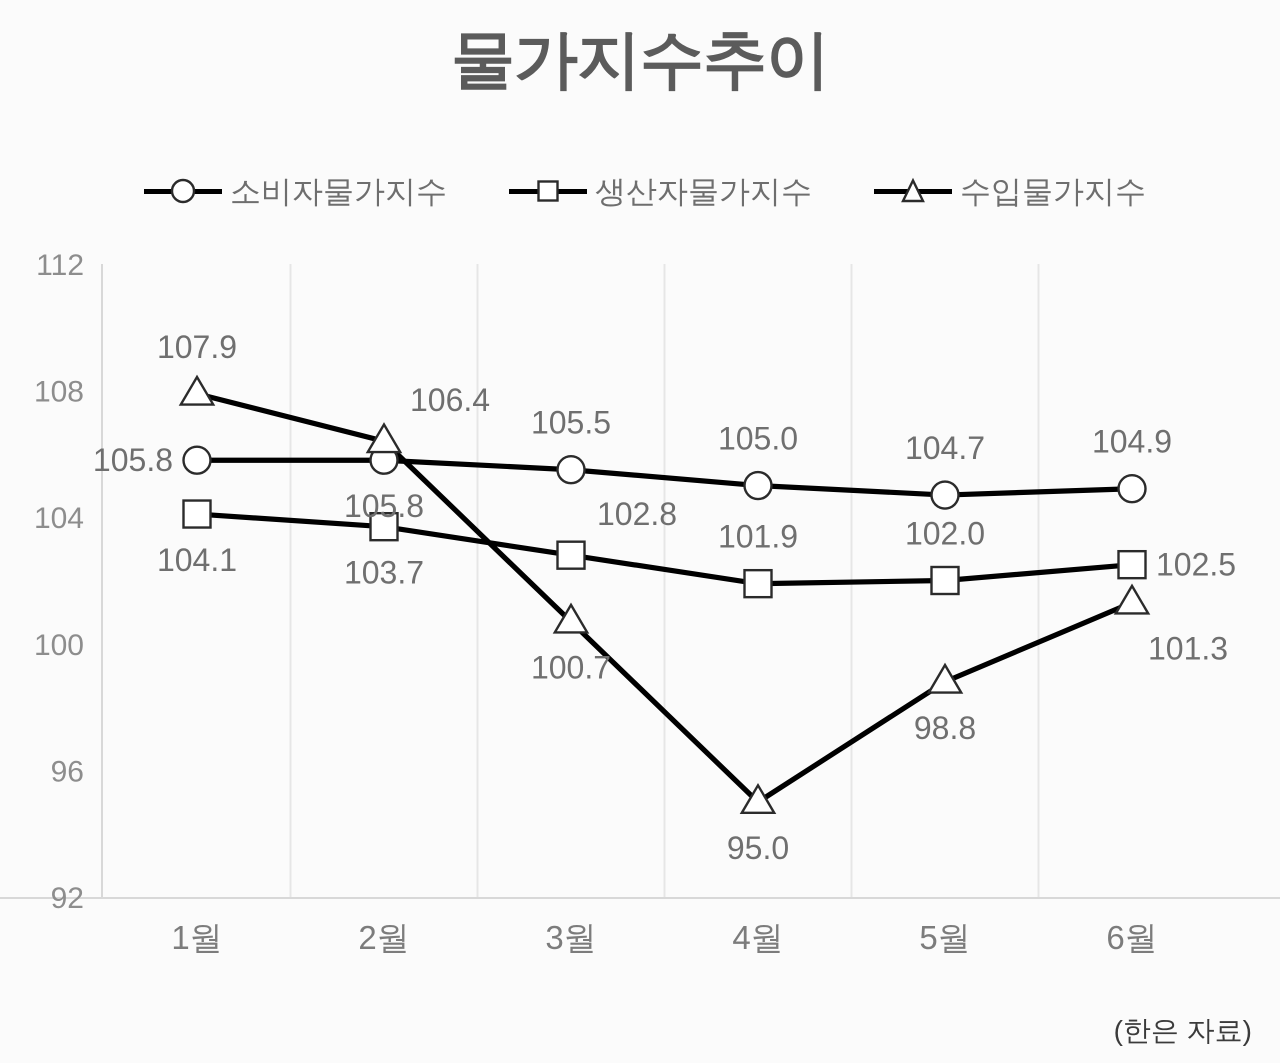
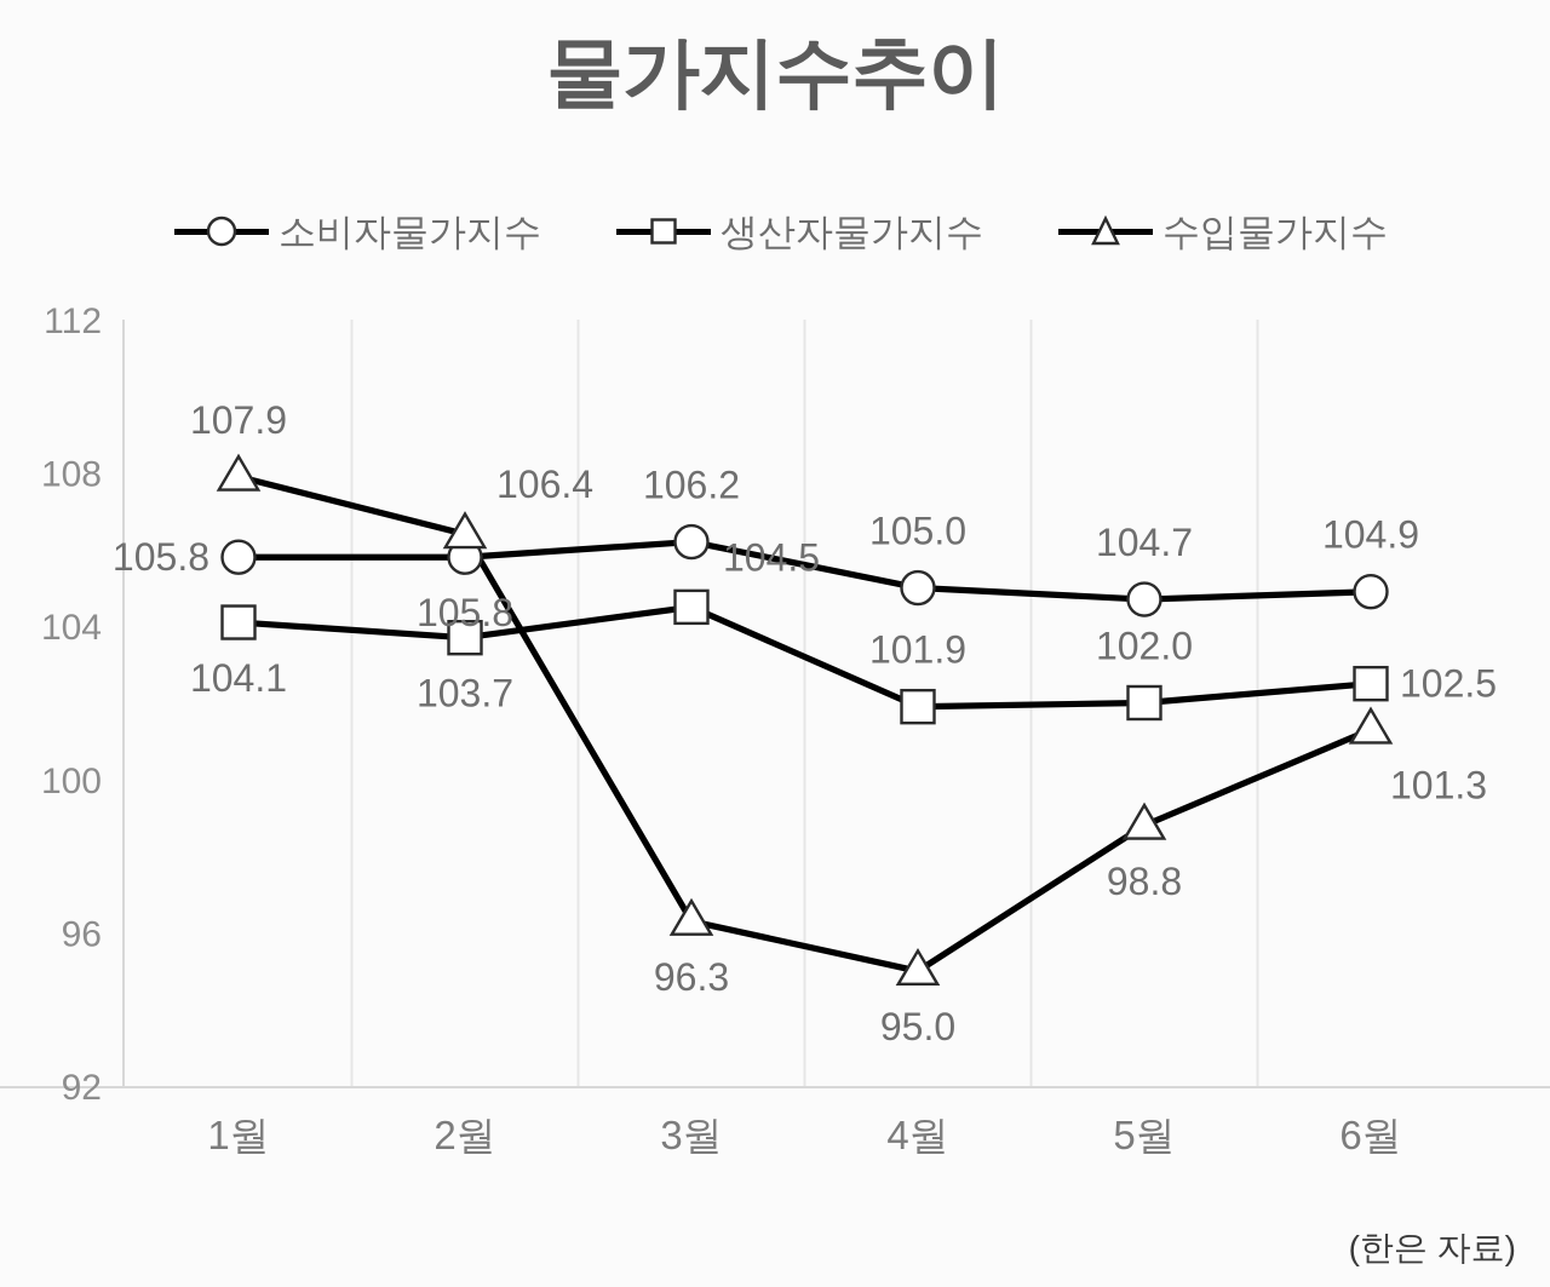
소비자물가지수/3월: 105.5 -> 106.2
생산자물가지수/3월: 102.8 -> 104.5
수입물가지수/3월: 100.7 -> 96.3
